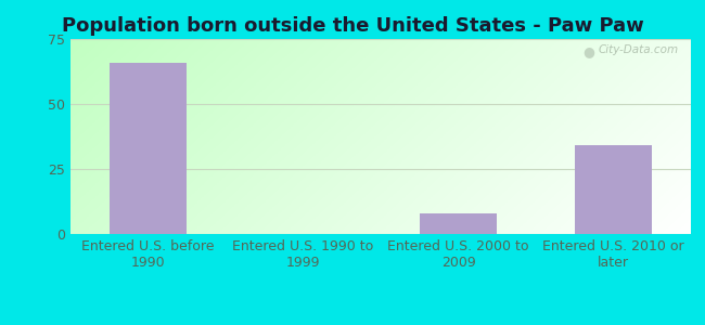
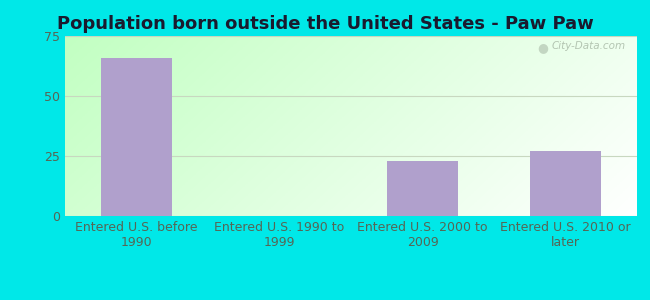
Entered U.S. 2000 to 2009: 8 -> 23
Entered U.S. 2010 or later: 34 -> 27
